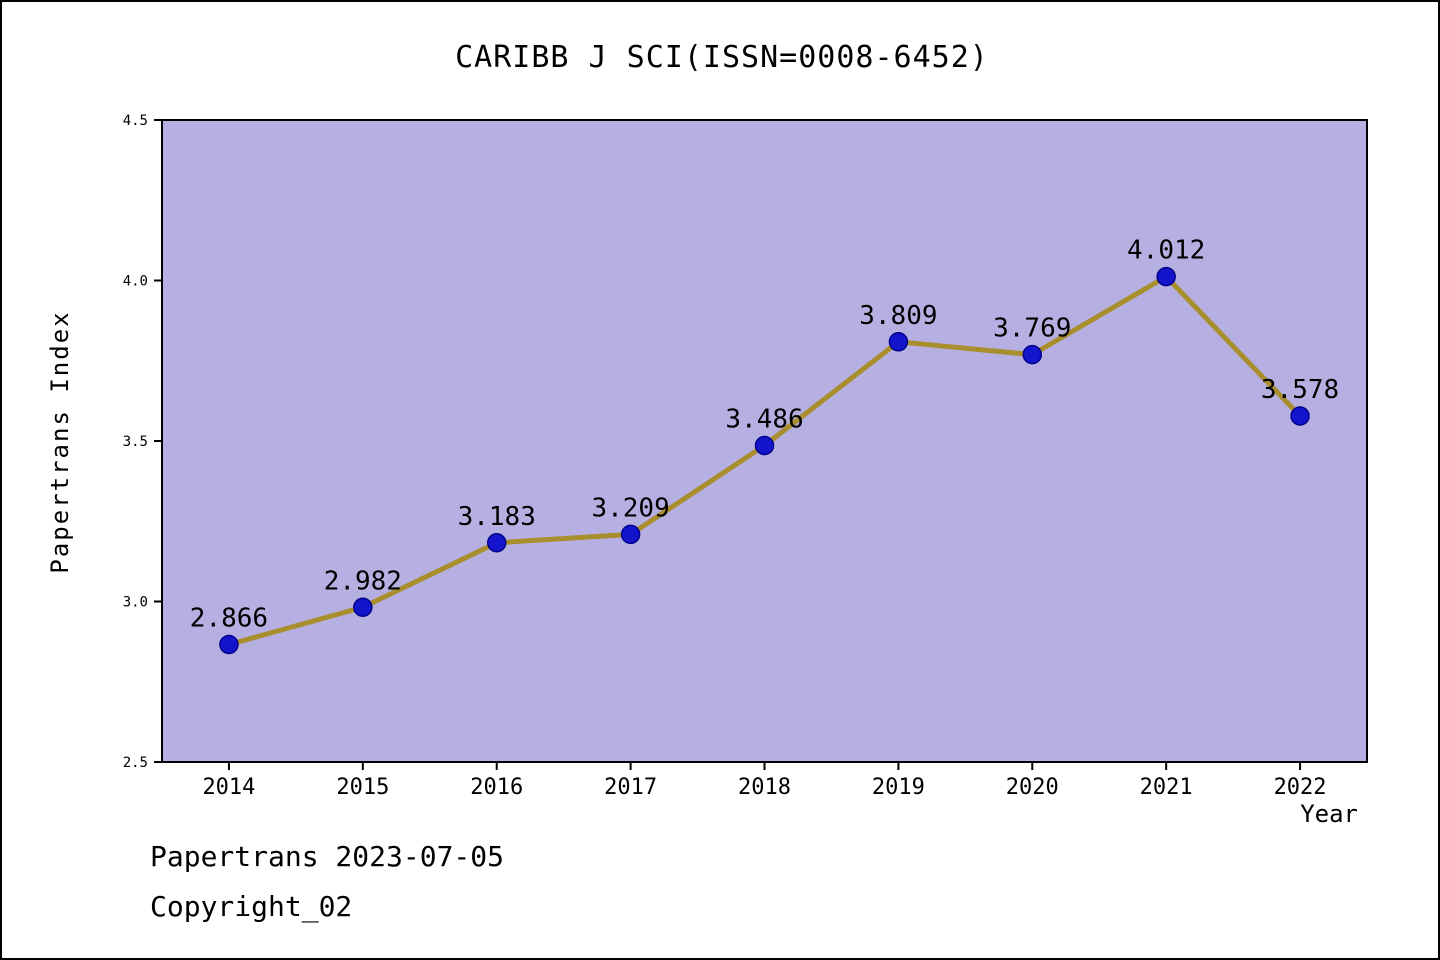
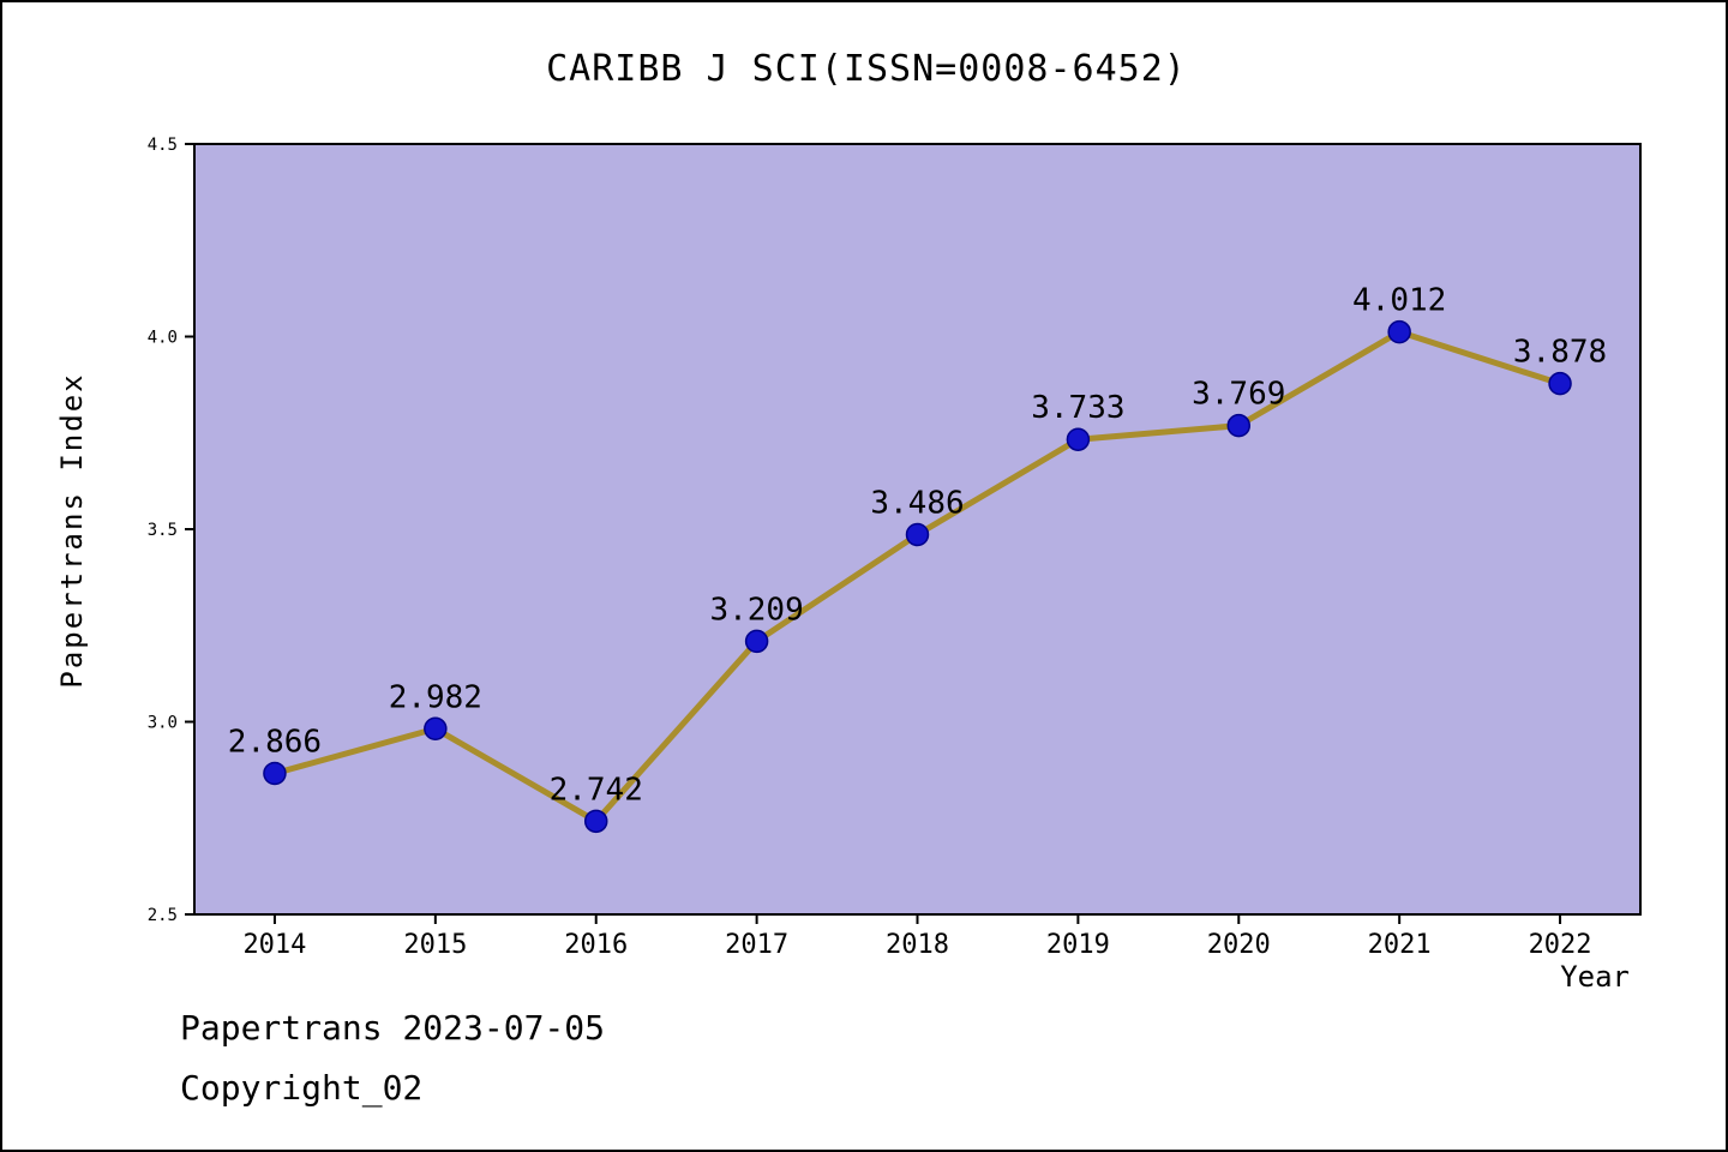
2016: 3.183 -> 2.742
2019: 3.809 -> 3.733
2022: 3.578 -> 3.878
